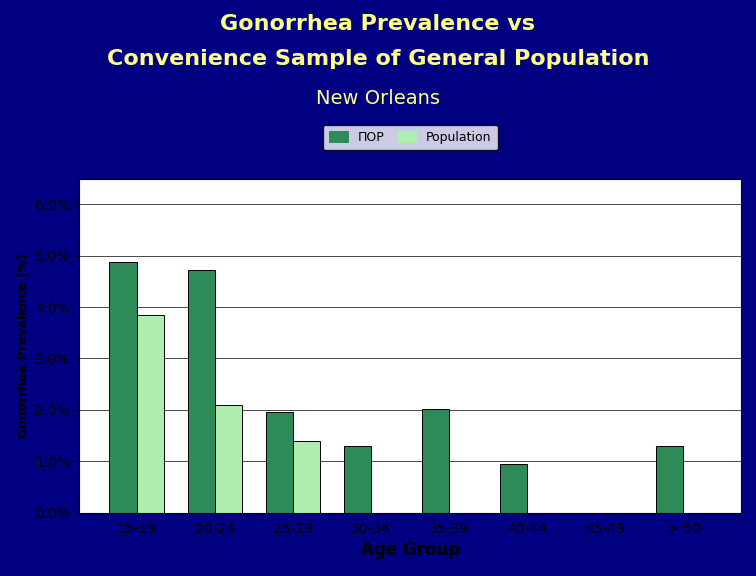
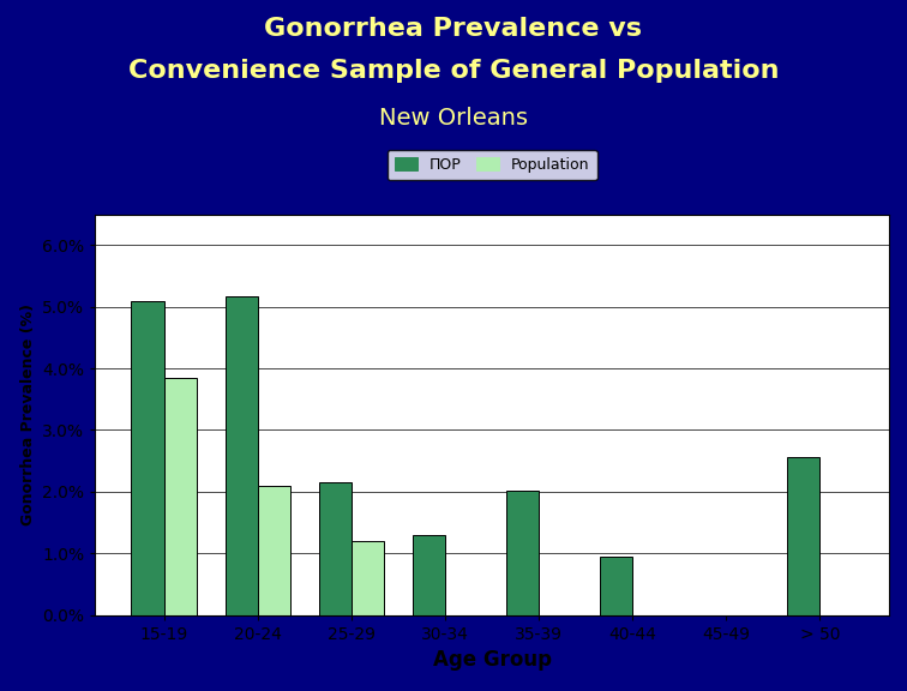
ПОР/15-19: 4.87% -> 5.10%
ПОР/20-24: 4.72% -> 5.16%
ПОР/25-29: 1.95% -> 2.16%
Population/25-29: 1.40% -> 1.20%
ПОР/> 50: 1.30% -> 2.56%
